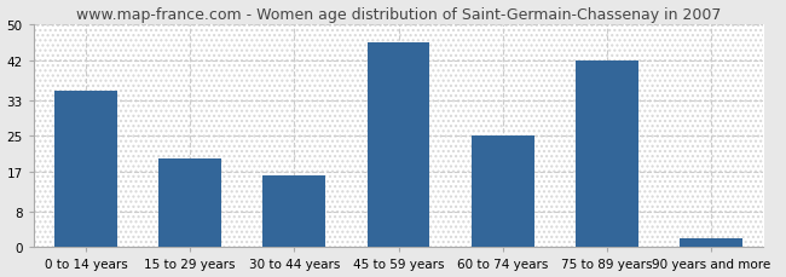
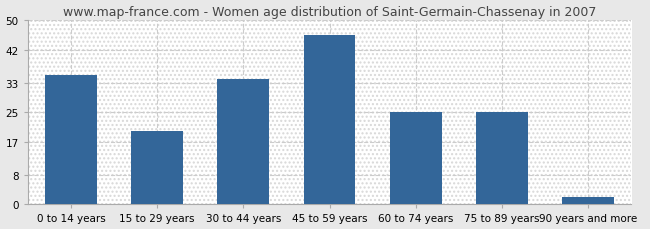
30 to 44 years: 16 -> 34
75 to 89 years: 42 -> 25
